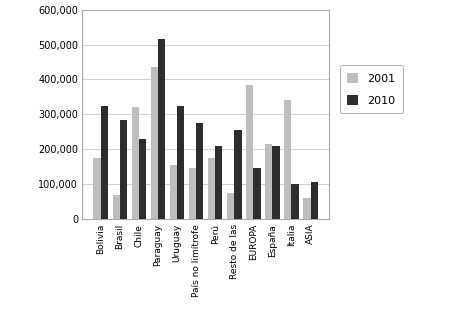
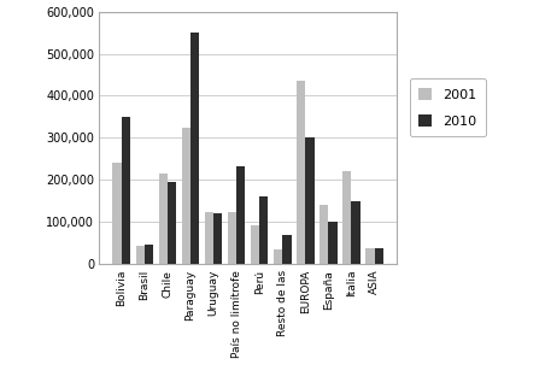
2001/Bolivia: 175,000 -> 240,000
2010/Bolivia: 325,000 -> 350,000
2001/Brasil: 70,000 -> 42,000
2010/Brasil: 285,000 -> 47,000
2001/Chile: 320,000 -> 215,000
2010/Chile: 230,000 -> 195,000
2001/Paraguay: 435,000 -> 325,000
2010/Paraguay: 515,000 -> 550,000
2001/Uruguay: 155,000 -> 123,000
2010/Uruguay: 325,000 -> 120,000
2001/País no limítrofe: 145,000 -> 123,000
2010/País no limítrofe: 275,000 -> 232,000
2001/Perú: 175,000 -> 92,000
2010/Perú: 210,000 -> 160,000
2001/Resto de las: 75,000 -> 35,000
2010/Resto de las: 255,000 -> 70,000
2001/EUROPA: 385,000 -> 435,000
2010/EUROPA: 145,000 -> 300,000
2001/España: 215,000 -> 140,000
2010/España: 210,000 -> 100,000
2001/Italia: 340,000 -> 220,000
2010/Italia: 100,000 -> 150,000
2001/ASIA: 60,000 -> 37,000
2010/ASIA: 105,000 -> 37,000
